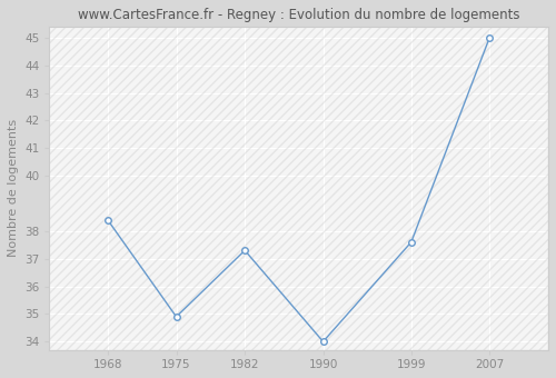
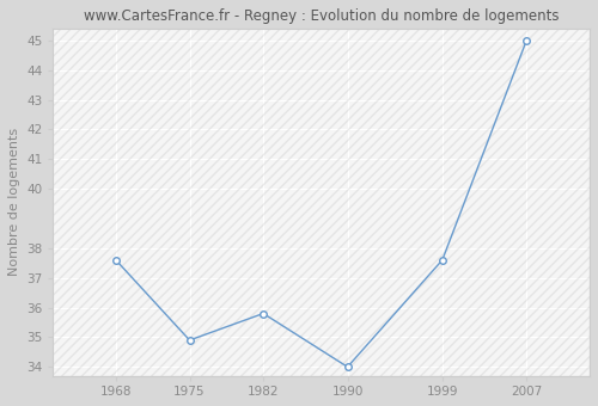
1968: 38.4 -> 37.6
1982: 37.3 -> 35.8
